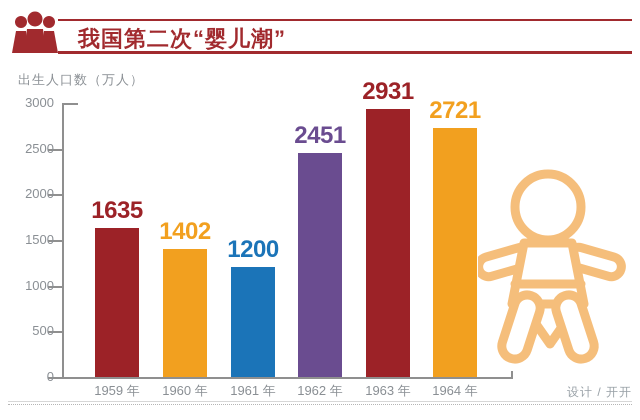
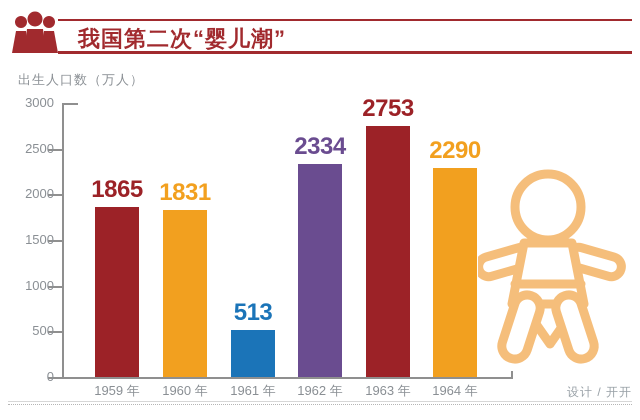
1959 年: 1635 -> 1865
1960 年: 1402 -> 1831
1961 年: 1200 -> 513
1962 年: 2451 -> 2334
1963 年: 2931 -> 2753
1964 年: 2721 -> 2290
